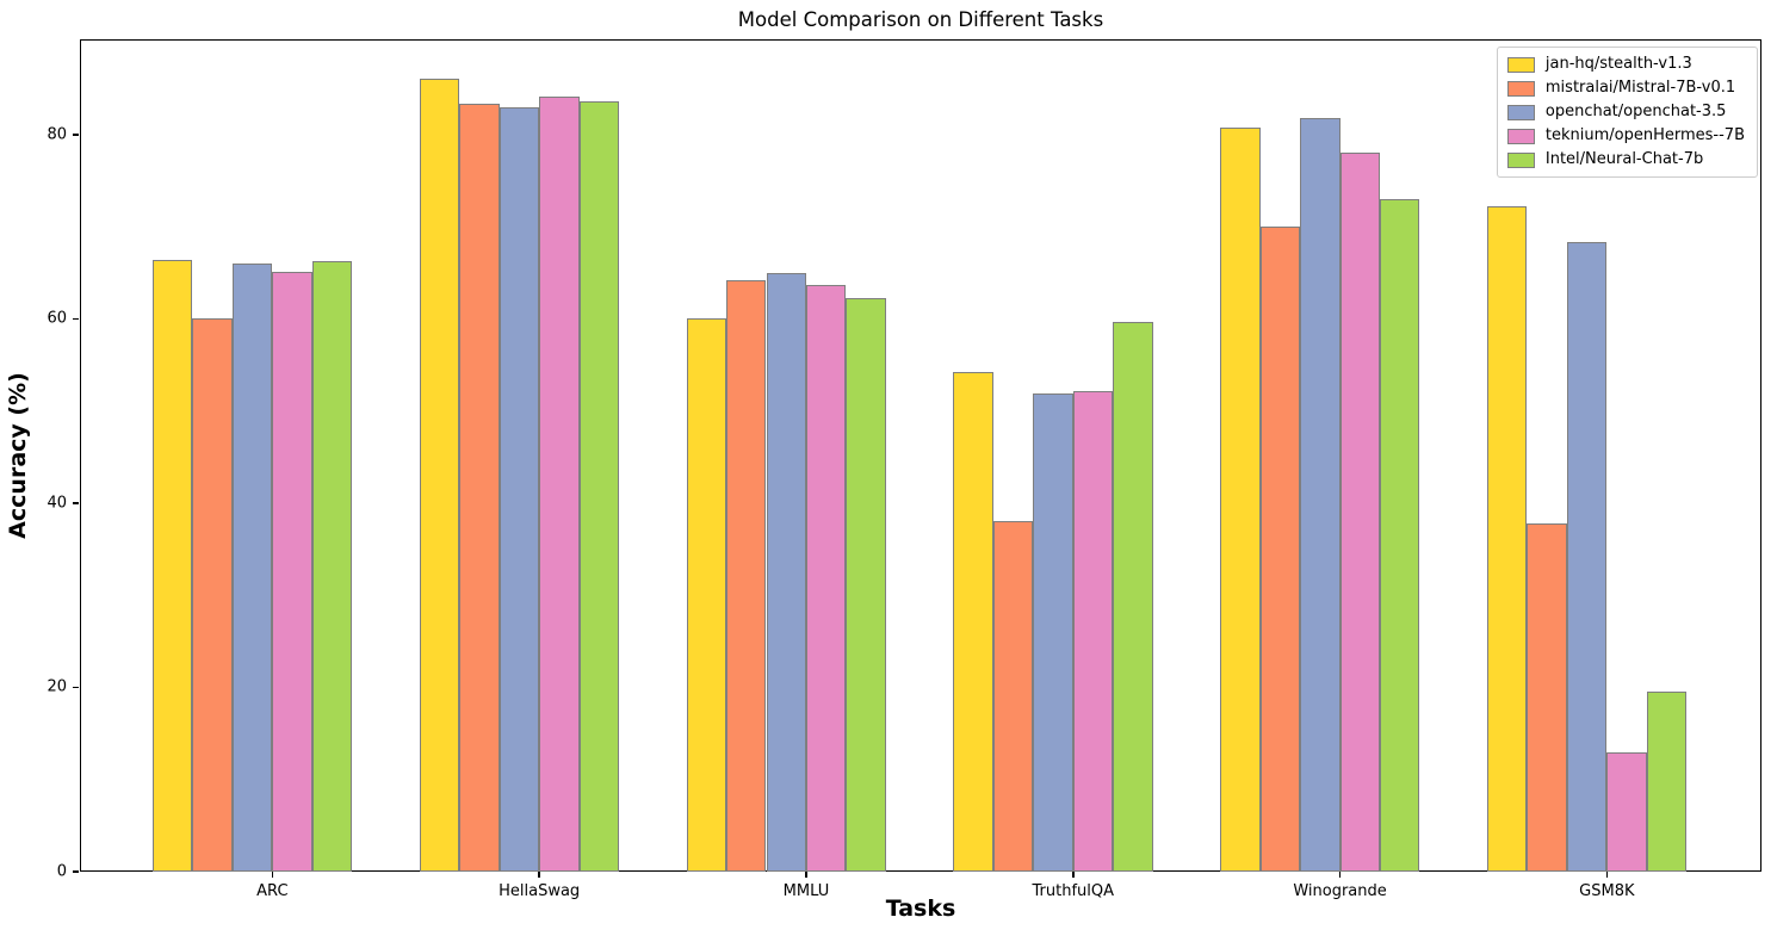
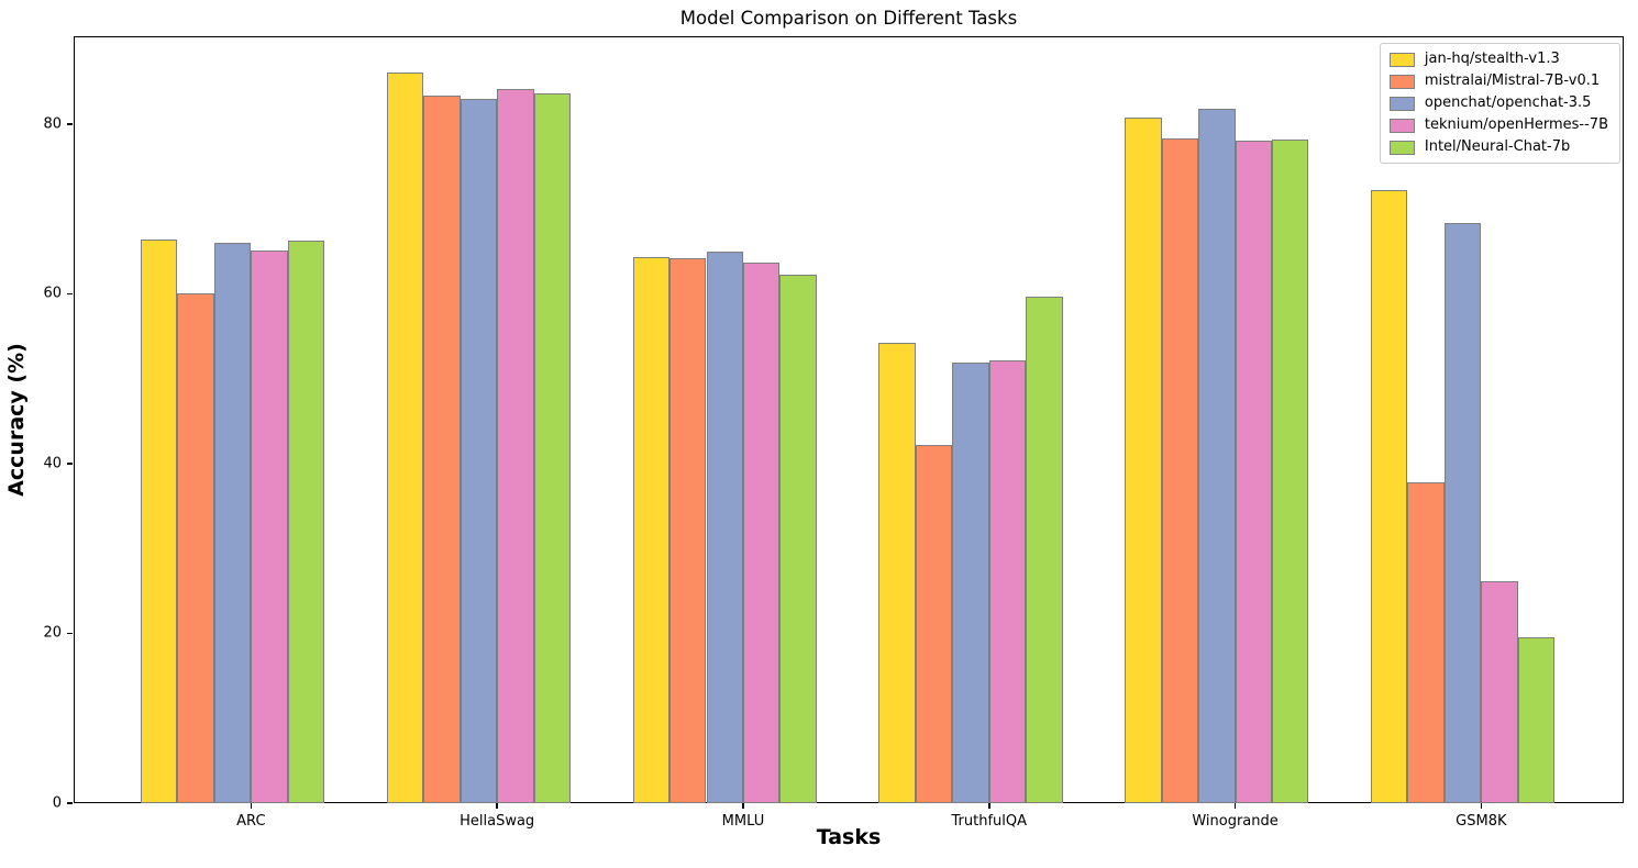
jan-hq/stealth-v1.3/MMLU: 60 -> 64
mistralai/Mistral-7B-v0.1/TruthfulQA: 38 -> 42
mistralai/Mistral-7B-v0.1/Winogrande: 70 -> 78
Intel/Neural-Chat-7b/Winogrande: 73 -> 78
teknium/openHermes--7B/GSM8K: 13 -> 26
